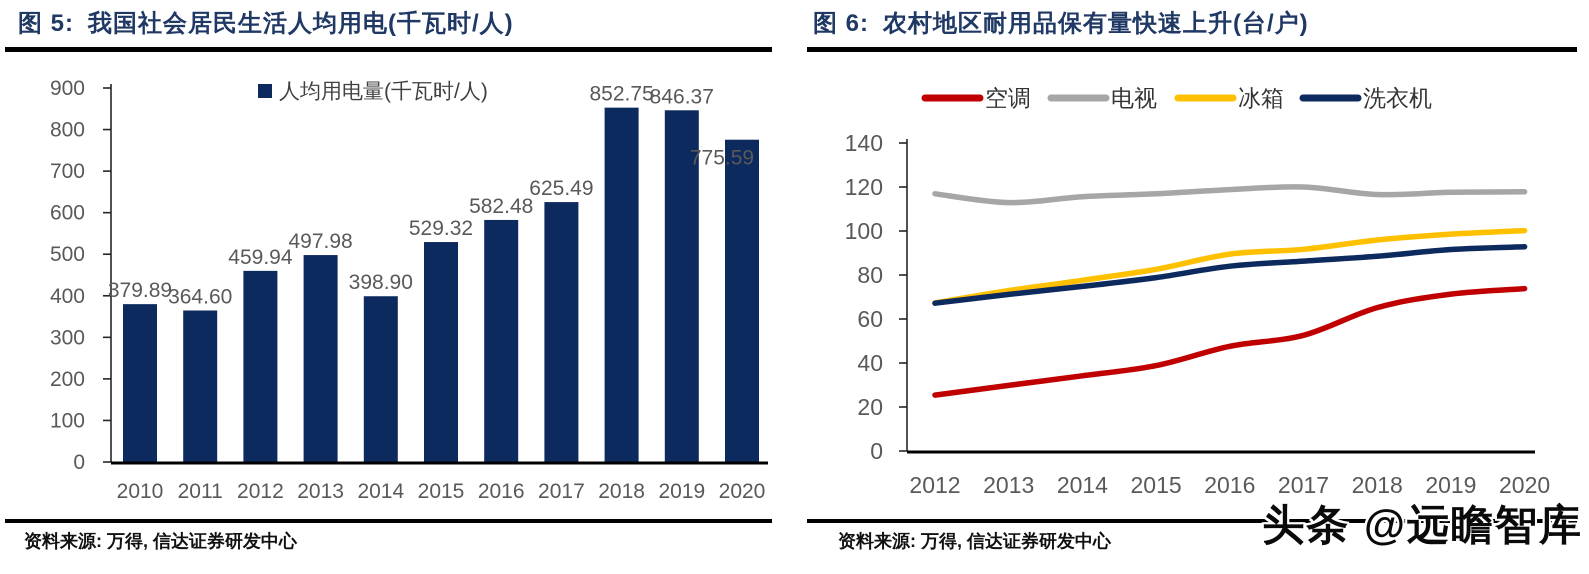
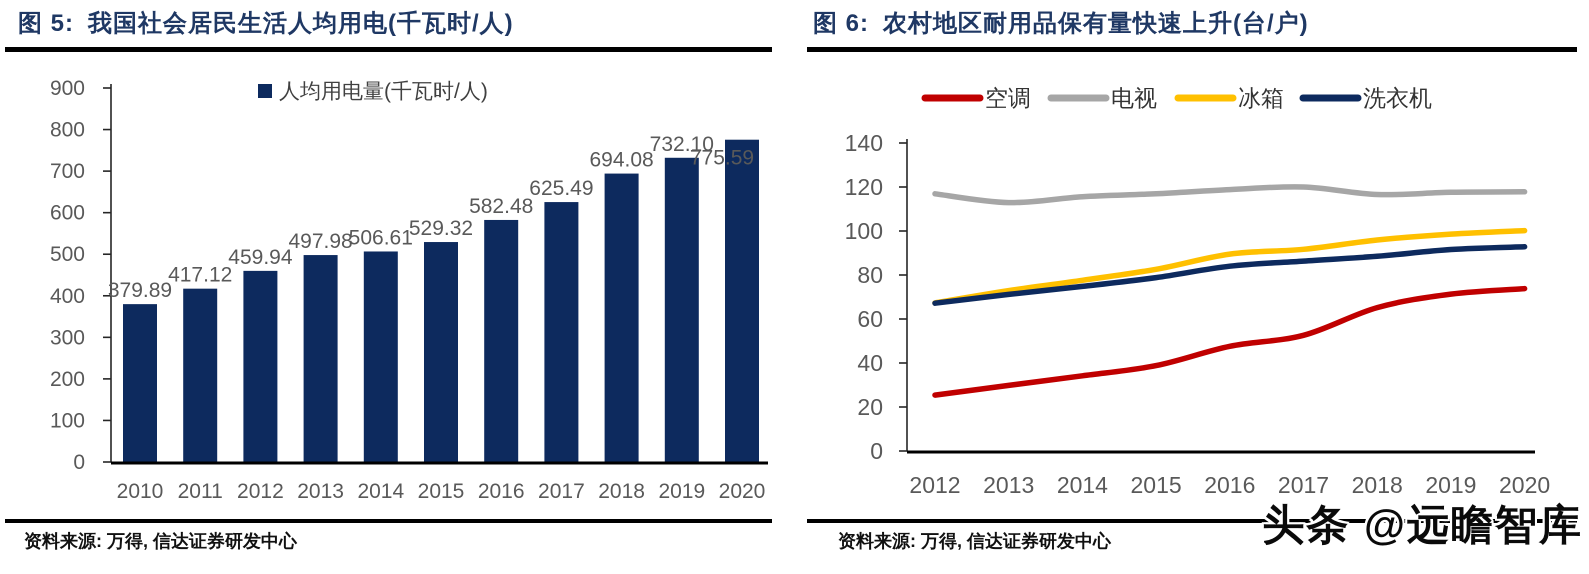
图 5: 我国社会居民生活人均用电(千瓦时/人)/2011: 364.60 -> 417.12
图 5: 我国社会居民生活人均用电(千瓦时/人)/2014: 398.90 -> 506.61
图 5: 我国社会居民生活人均用电(千瓦时/人)/2018: 852.75 -> 694.08
图 5: 我国社会居民生活人均用电(千瓦时/人)/2019: 846.37 -> 732.10
